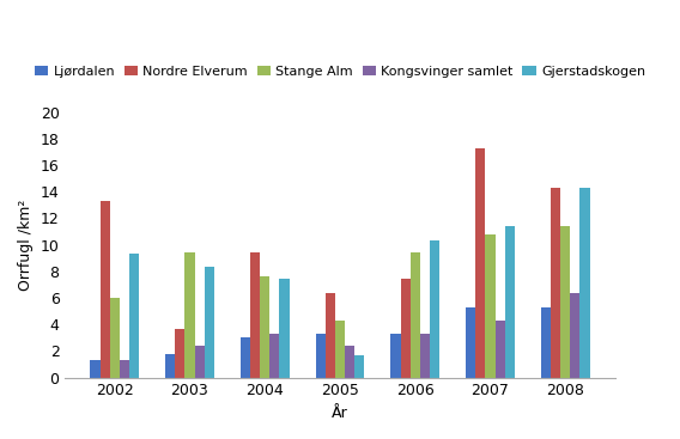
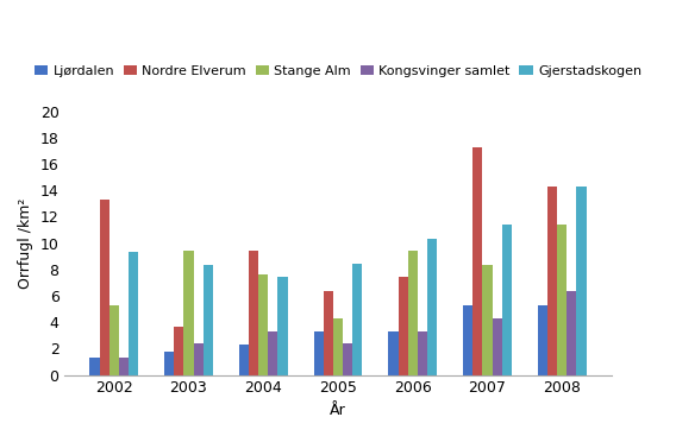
Stange Alm/2002: 6.0 -> 5.3
Ljørdalen/2004: 3.0 -> 2.3
Gjerstadskogen/2005: 1.7 -> 8.4
Stange Alm/2007: 10.8 -> 8.3
